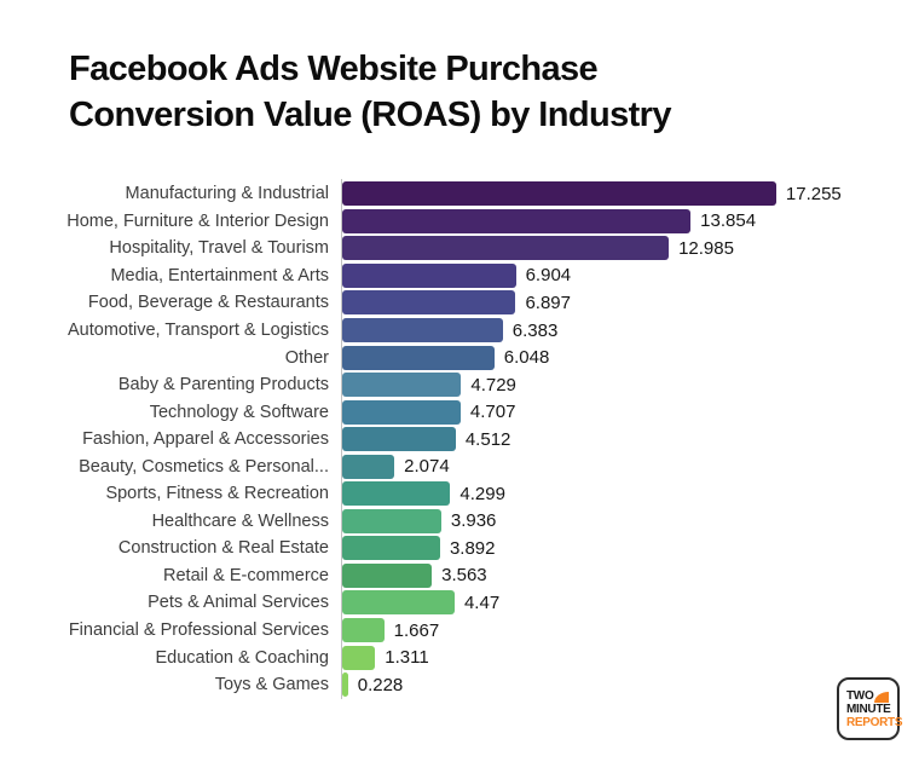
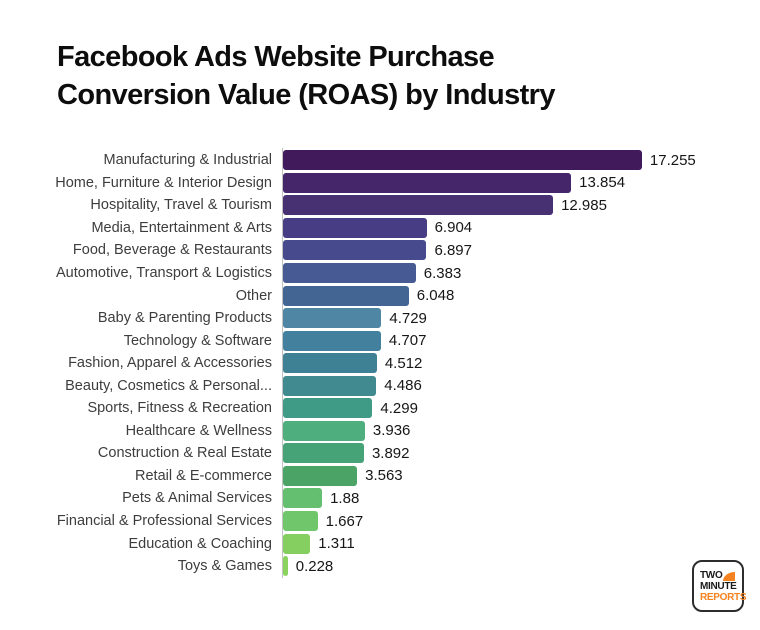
Beauty, Cosmetics & Personal...: 2.074 -> 4.486
Pets & Animal Services: 4.47 -> 1.88
